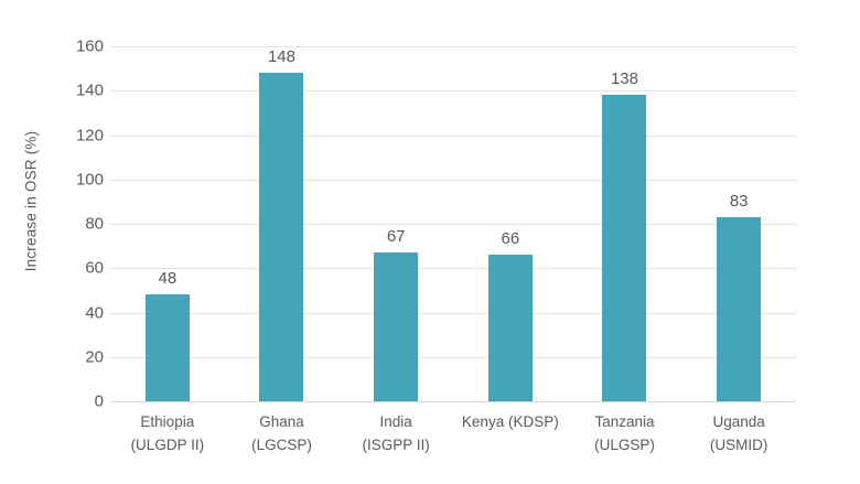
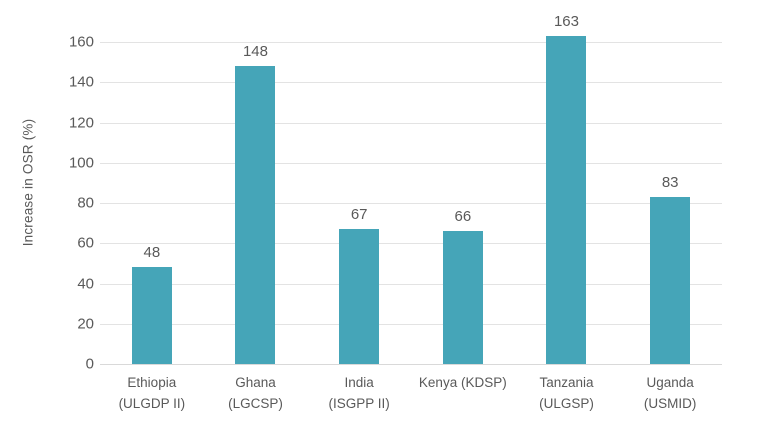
Tanzania (ULGSP): 138 -> 163
